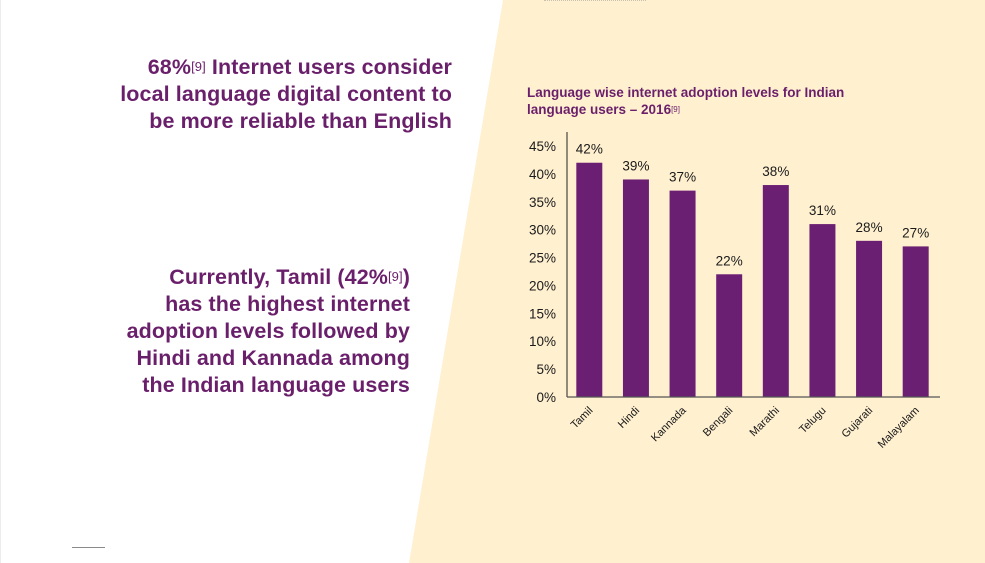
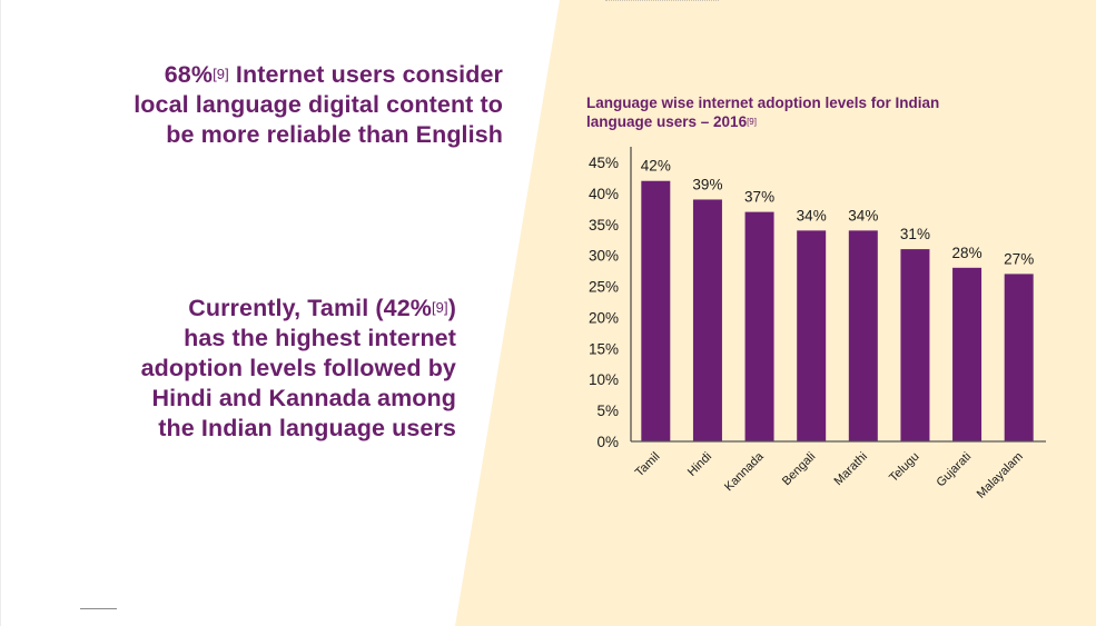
Bengali: 22% -> 34%
Marathi: 38% -> 34%
